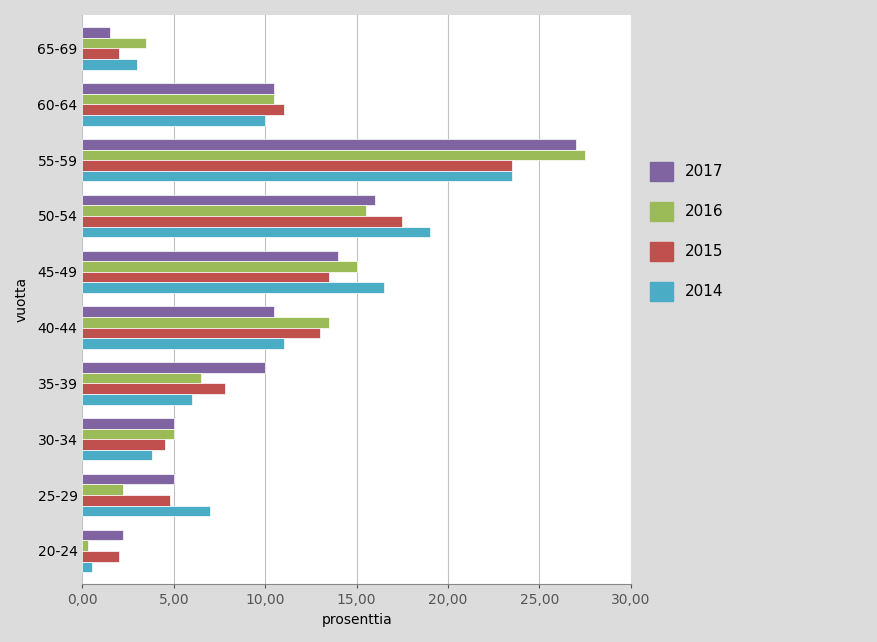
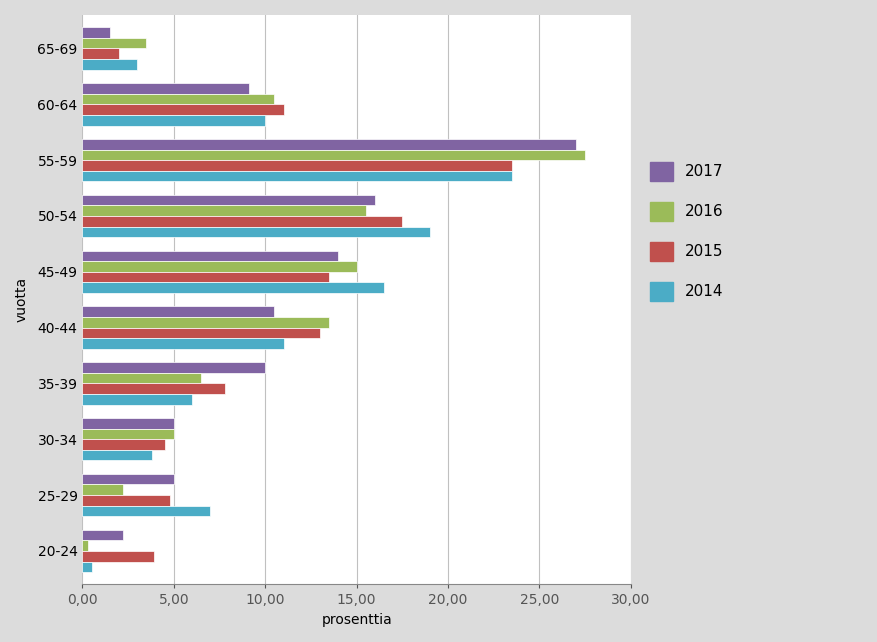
2017/60-64: 10,5 -> 9,1
2015/20-24: 2,0 -> 3,9
